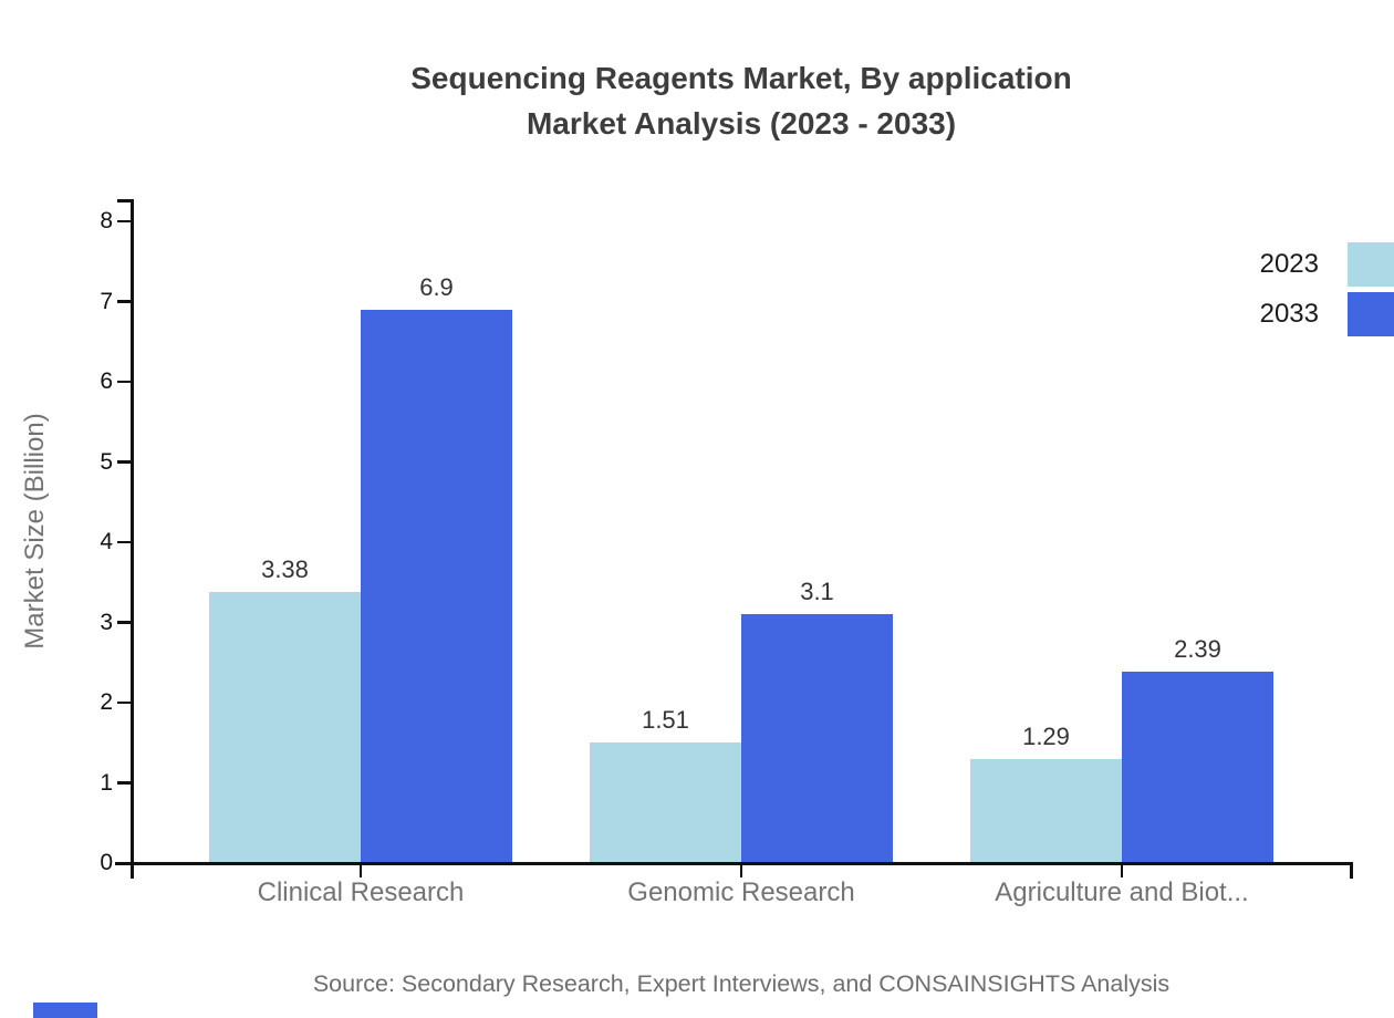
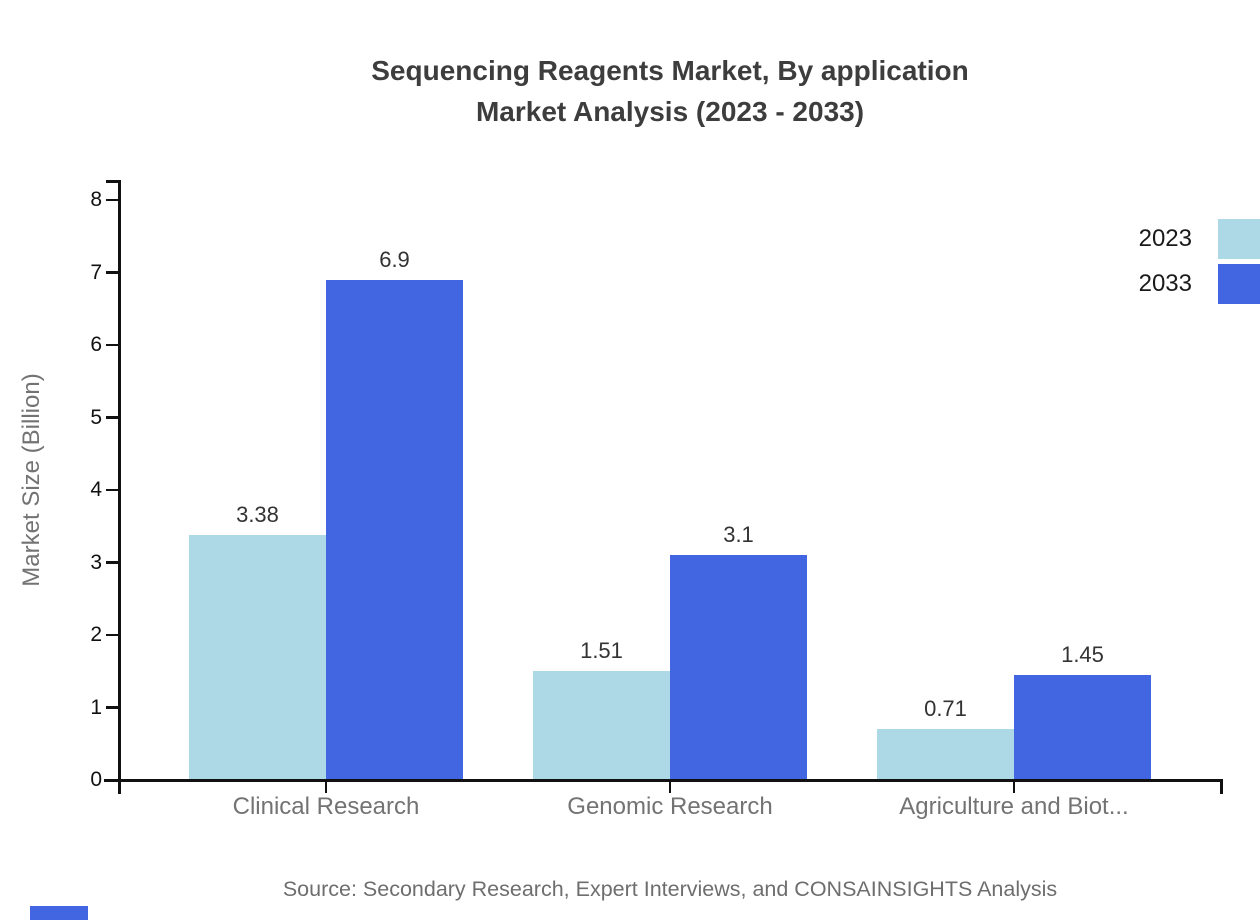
2023/Agriculture and Biot...: 1.29 -> 0.71
2033/Agriculture and Biot...: 2.39 -> 1.45
